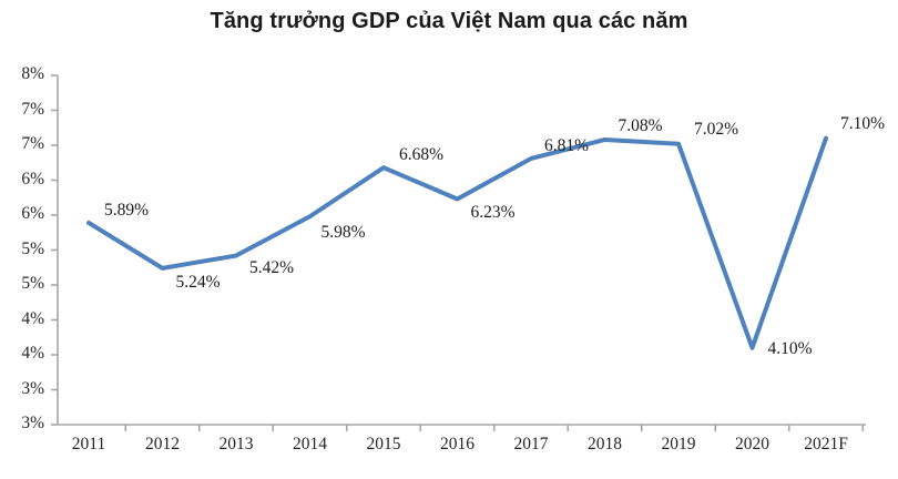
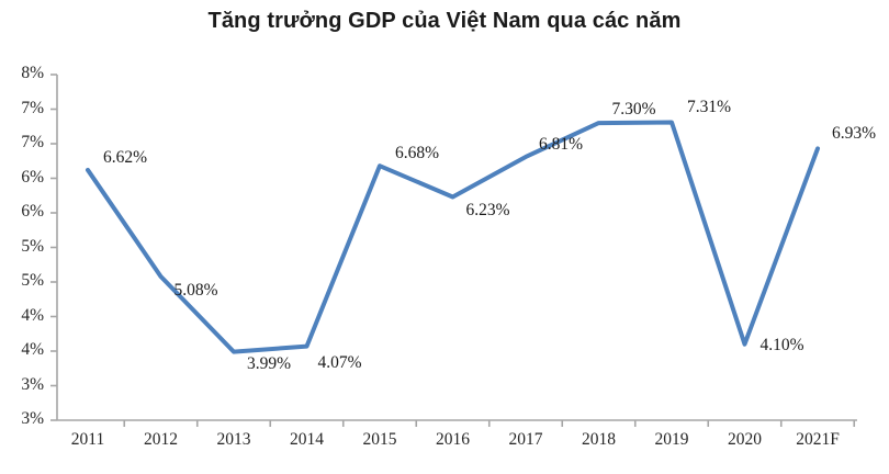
2011: 5.89% -> 6.62%
2012: 5.24% -> 5.08%
2013: 5.42% -> 3.99%
2014: 5.98% -> 4.07%
2018: 7.08% -> 7.30%
2019: 7.02% -> 7.31%
2021F: 7.10% -> 6.93%
